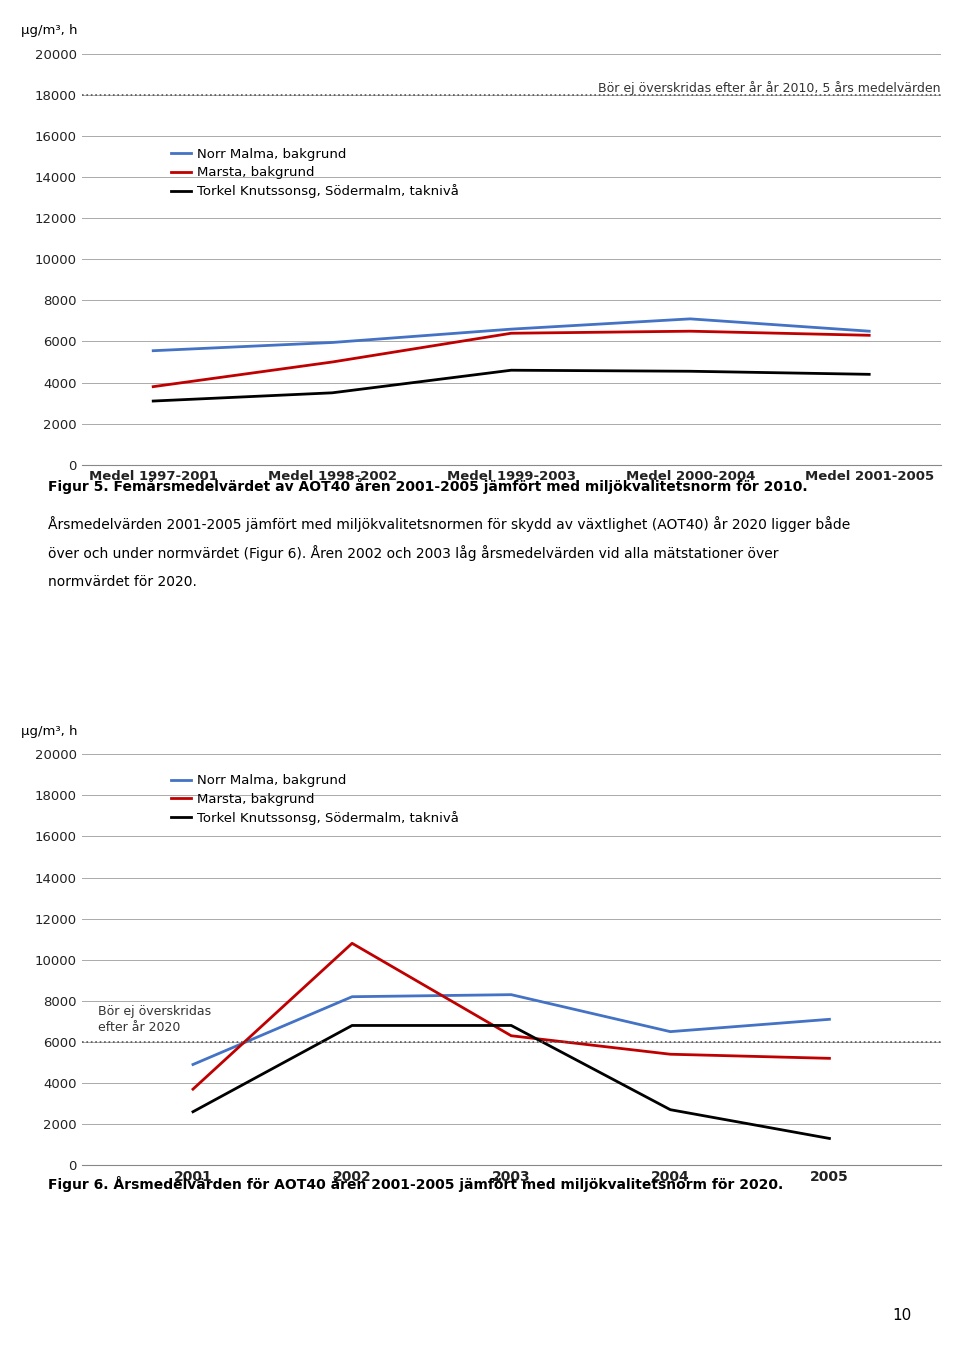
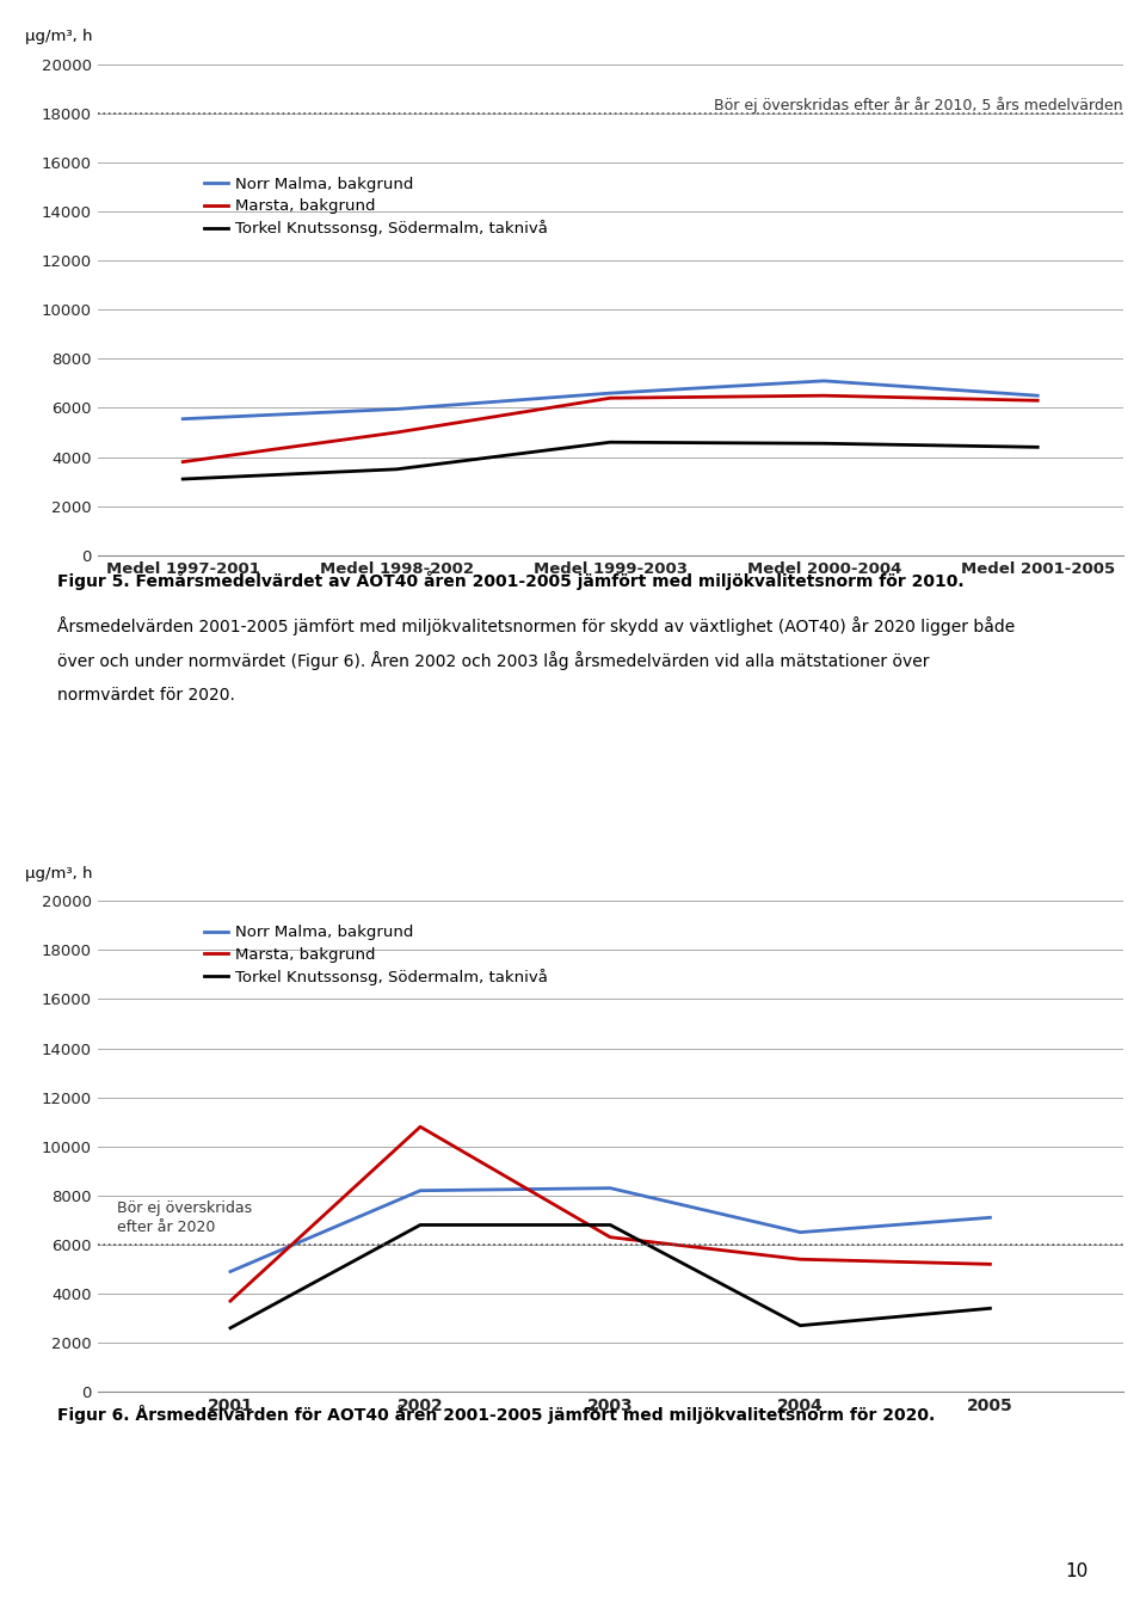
Torkel Knutssonsg, Södermalm, taknivå/2005: 1300 -> 3400
